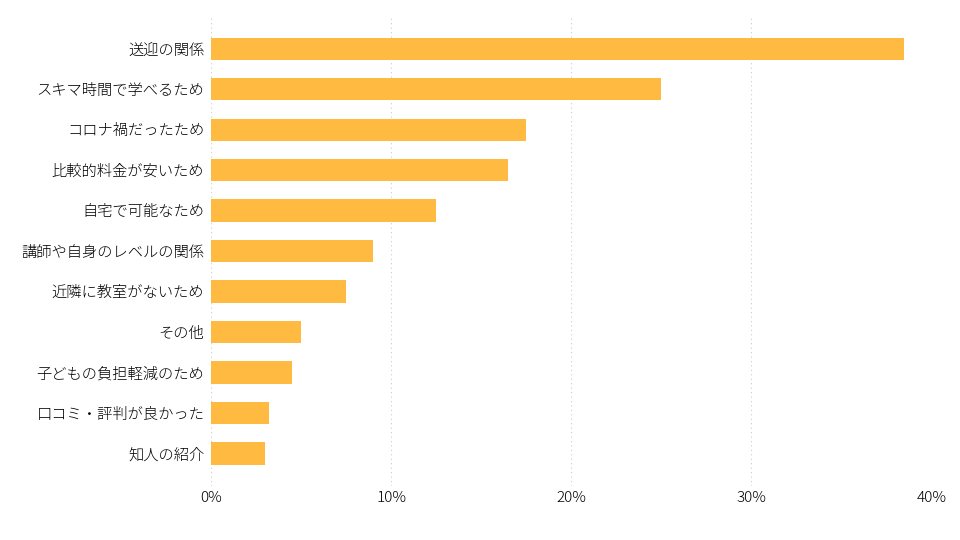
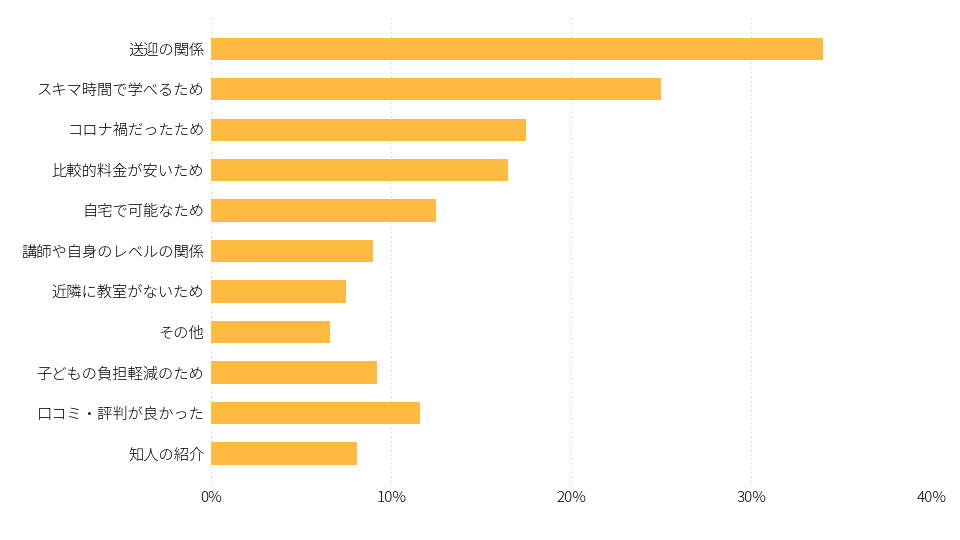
送迎の関係: 38.5% -> 34.0%
その他: 5.0% -> 6.6%
子どもの負担軽減のため: 4.5% -> 9.2%
口コミ・評判が良かった: 3.2% -> 11.6%
知人の紹介: 3.0% -> 8.1%
